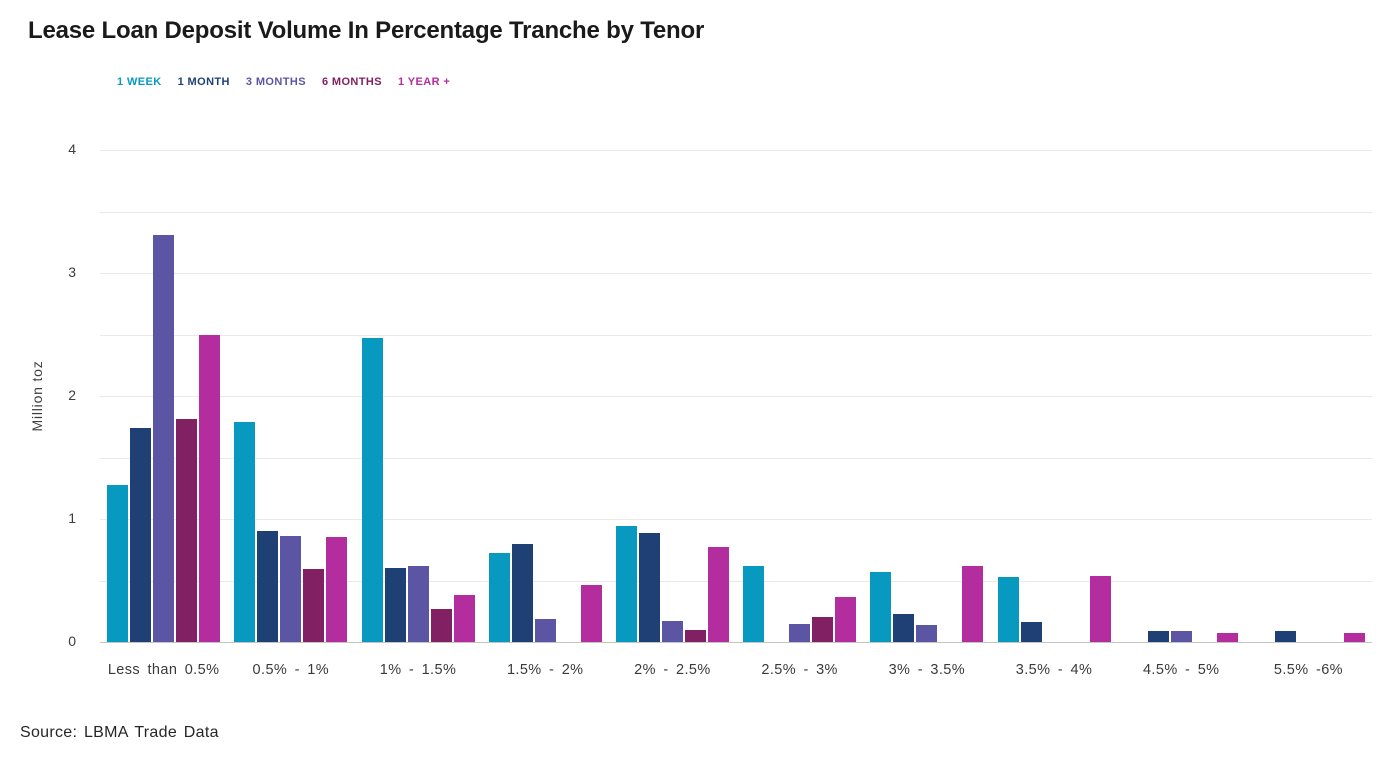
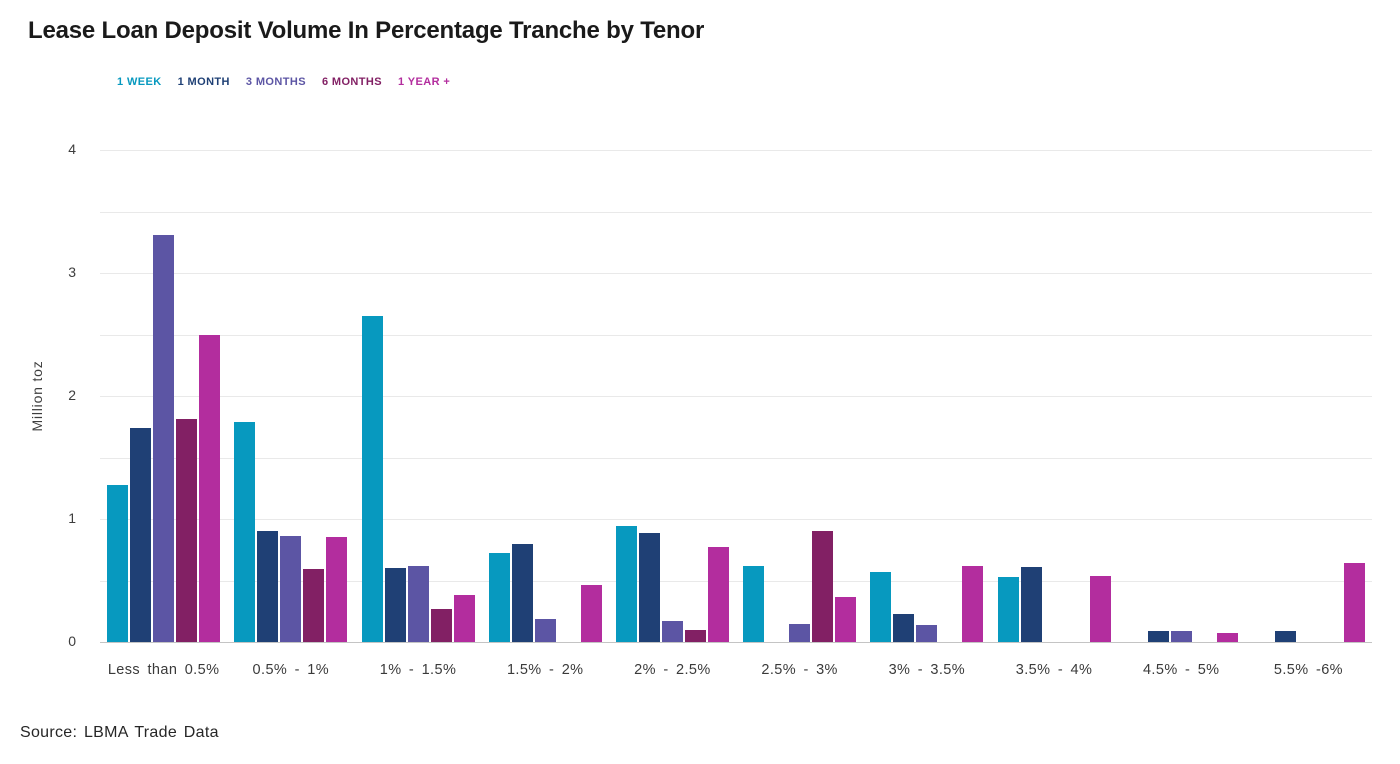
1 WEEK/1% - 1.5%: 2.47 -> 2.65
6 MONTHS/2.5% - 3%: 0.20 -> 0.90
1 MONTH/3.5% - 4%: 0.16 -> 0.61
1 YEAR +/5.5% -6%: 0.07 -> 0.64
